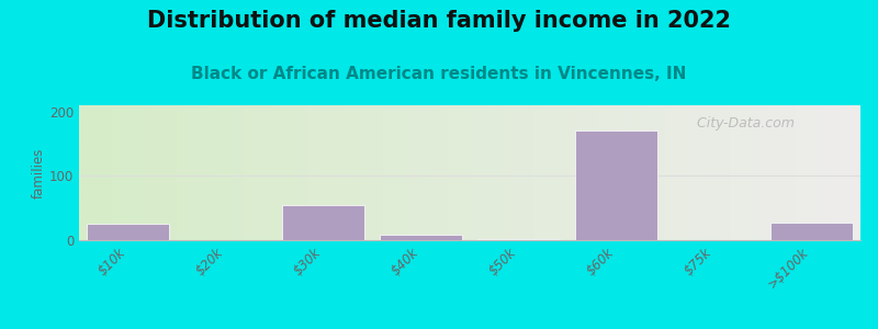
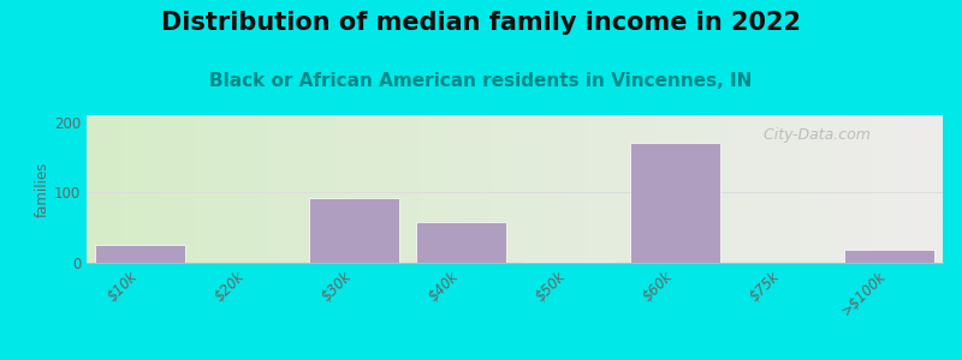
$30k: 55 -> 92
$40k: 8 -> 58
>$100k: 28 -> 18
